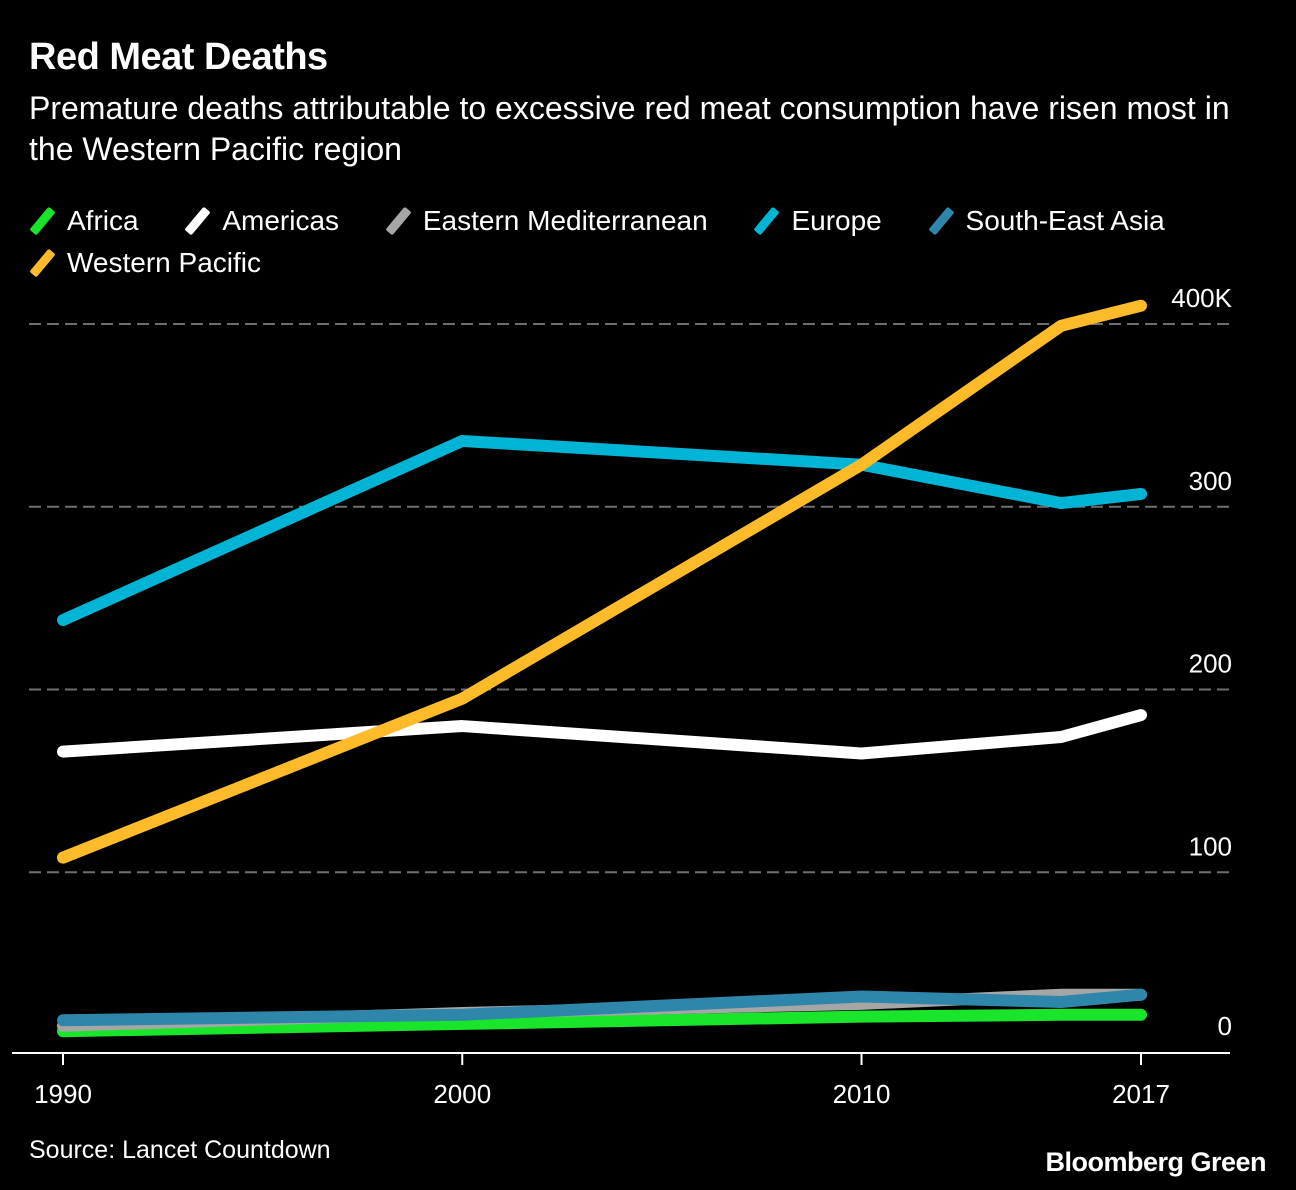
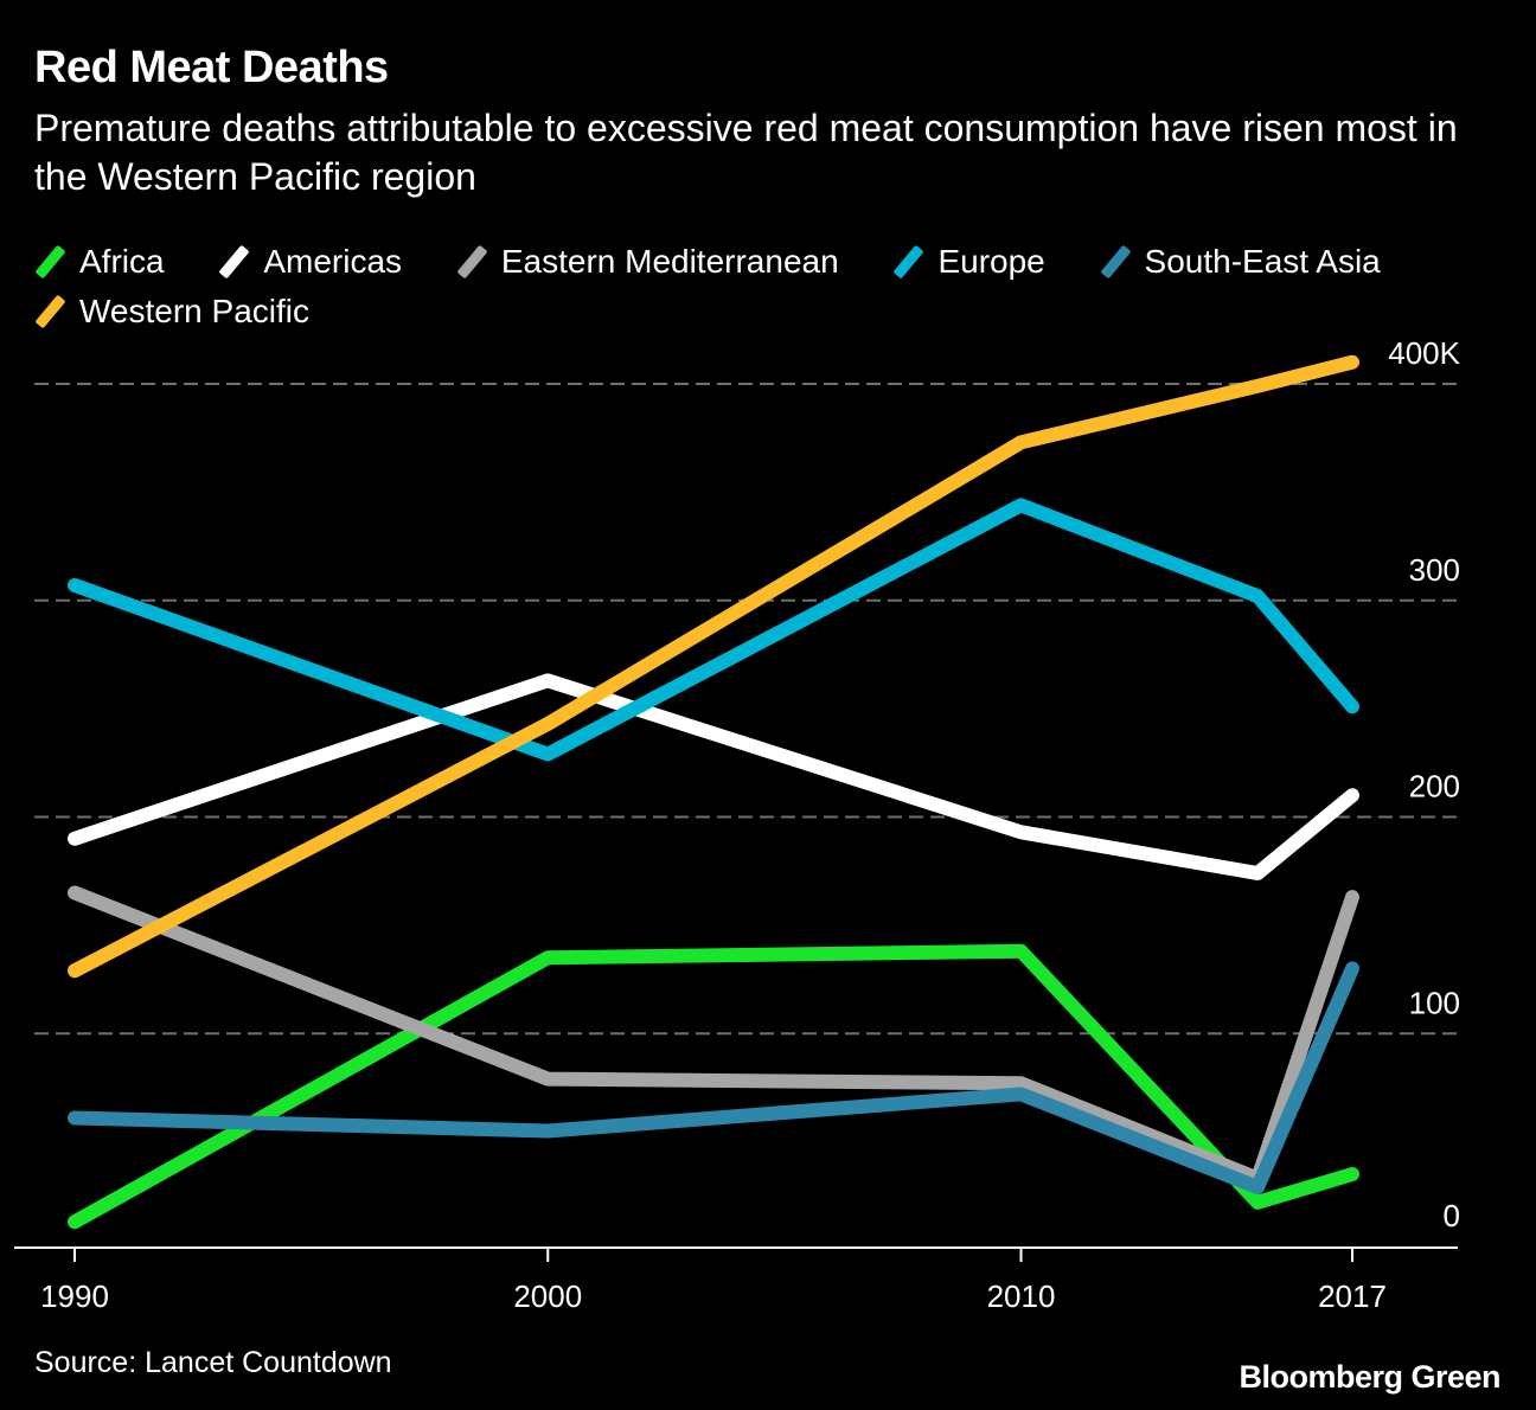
Americas/1990: 166K -> 190K
Eastern Mediterranean/1990: 16K -> 165K
Europe/1990: 238K -> 307K
South-East Asia/1990: 19K -> 61K
Western Pacific/1990: 108K -> 129K
Africa/2000: 17K -> 135K
Americas/2000: 180K -> 263K
Eastern Mediterranean/2000: 23K -> 79K
Europe/2000: 336K -> 229K
South-East Asia/2000: 22K -> 55K
Western Pacific/2000: 195K -> 243K
Africa/2010: 21K -> 138K
Americas/2010: 165K -> 193K
Eastern Mediterranean/2010: 28K -> 77K
Europe/2010: 323K -> 344K
South-East Asia/2010: 32K -> 72K
Western Pacific/2010: 323K -> 373K
Africa/2017: 22K -> 35K
Americas/2017: 186K -> 210K
Eastern Mediterranean/2017: 33K -> 163K
Europe/2017: 307K -> 251K
South-East Asia/2017: 33K -> 130K
